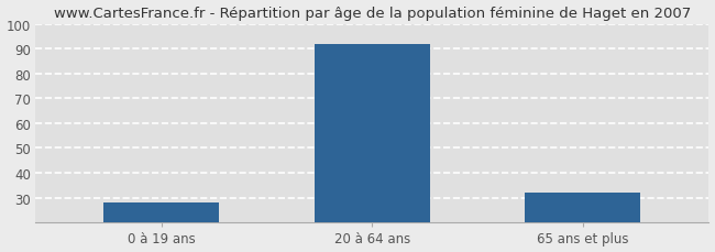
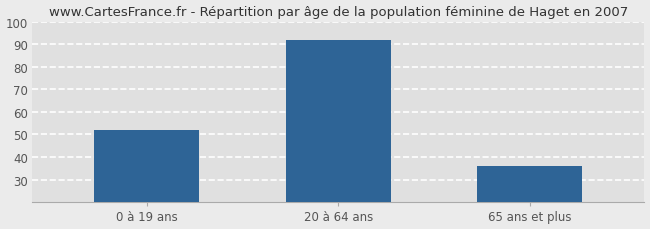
0 à 19 ans: 28 -> 52
65 ans et plus: 32 -> 36
